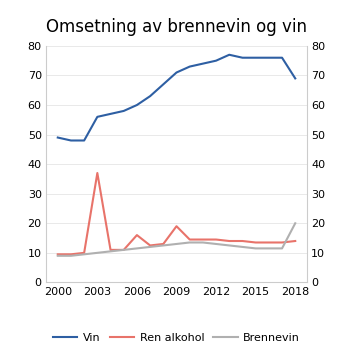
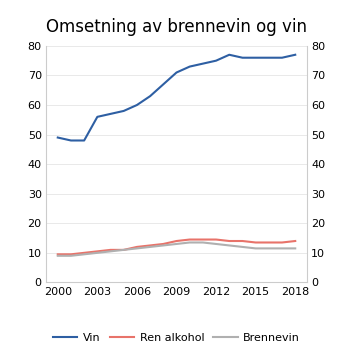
Ren alkohol/2003: 37.0 -> 10.5
Ren alkohol/2006: 16.0 -> 12.0
Ren alkohol/2009: 19.0 -> 14.0
Vin/2018: 69 -> 77
Brennevin/2018: 20.0 -> 11.5
